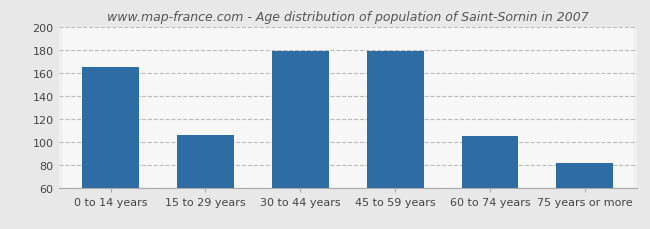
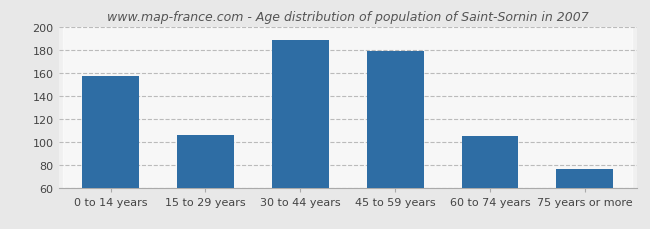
0 to 14 years: 165 -> 157
30 to 44 years: 179 -> 188
75 years or more: 81 -> 76
